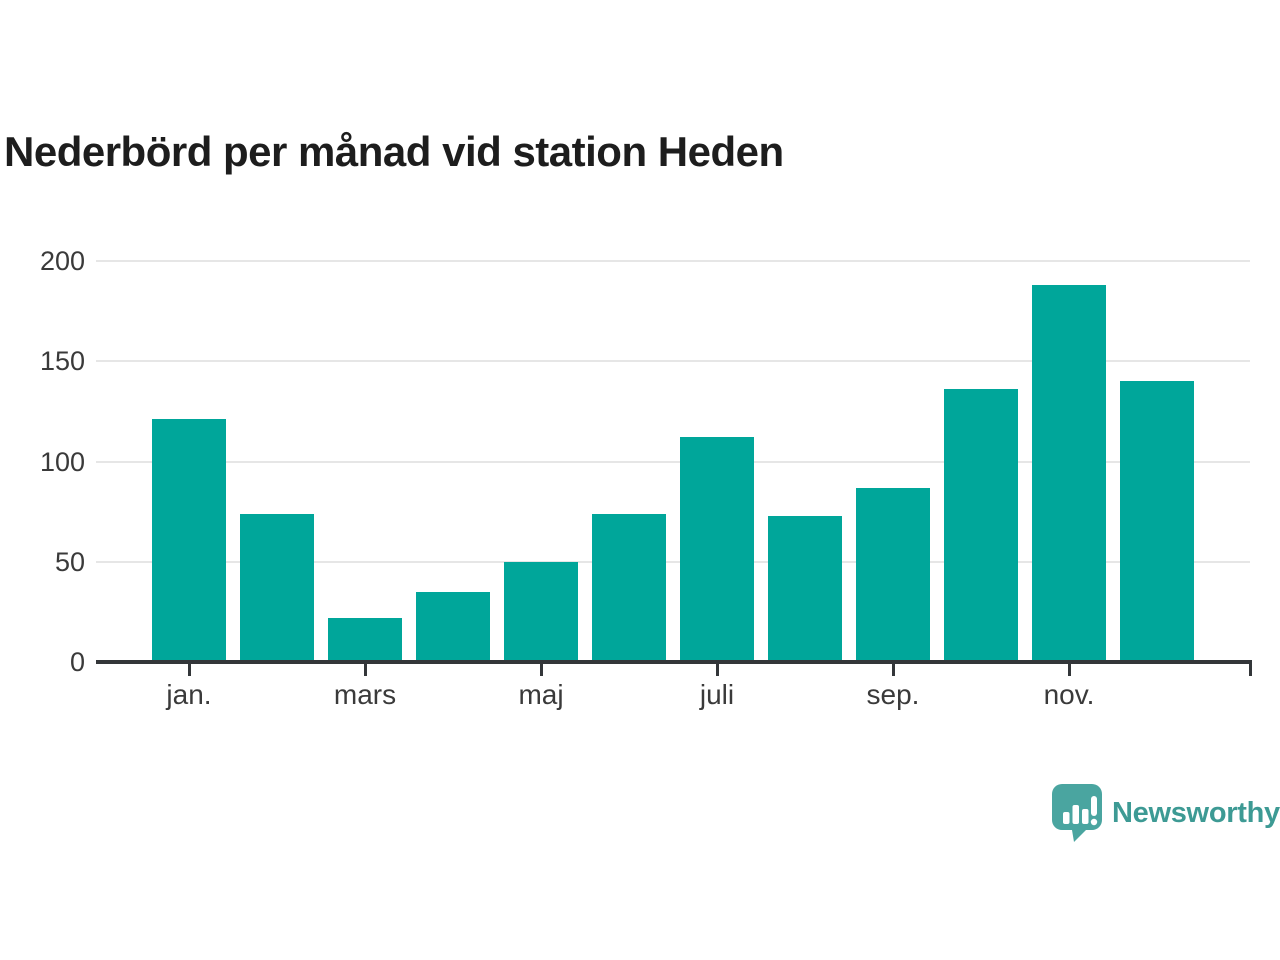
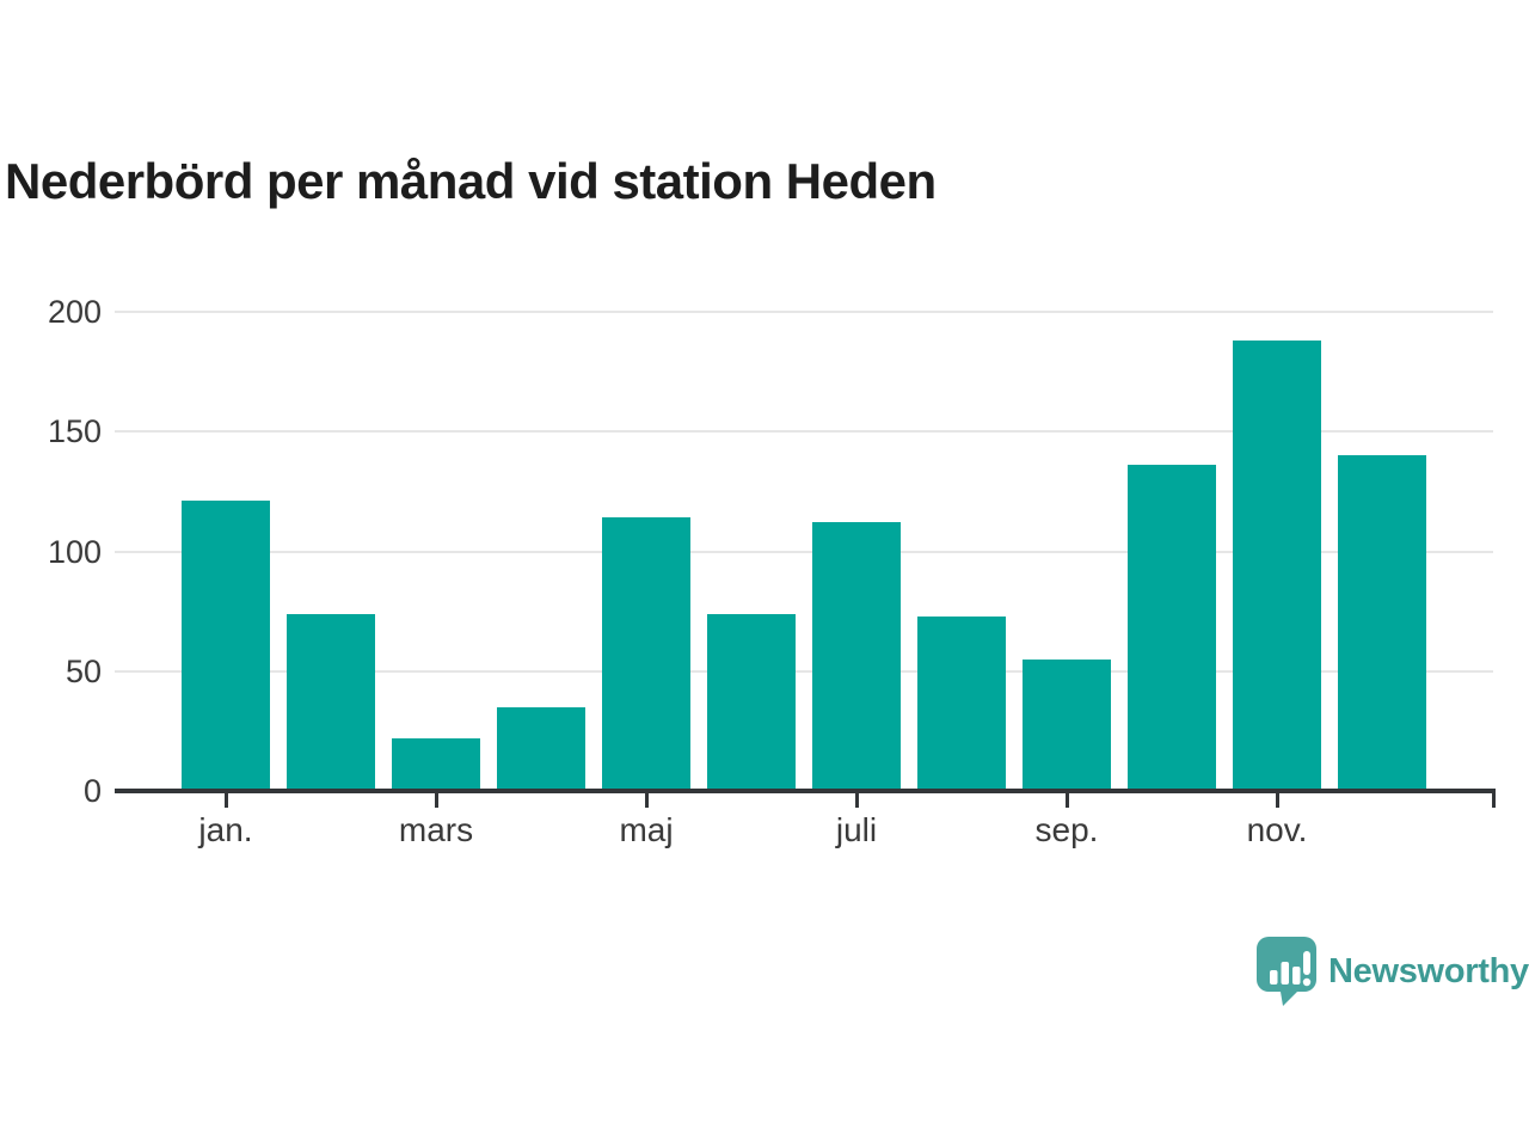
maj: 50 -> 114
sep.: 87 -> 55
